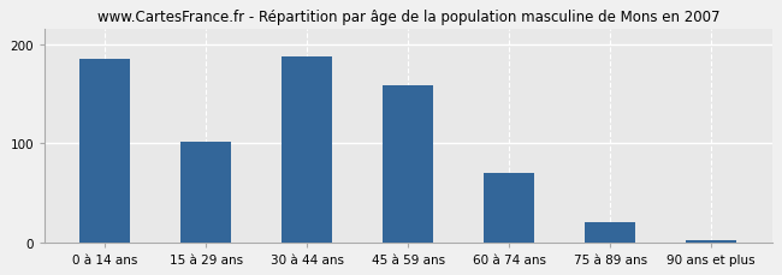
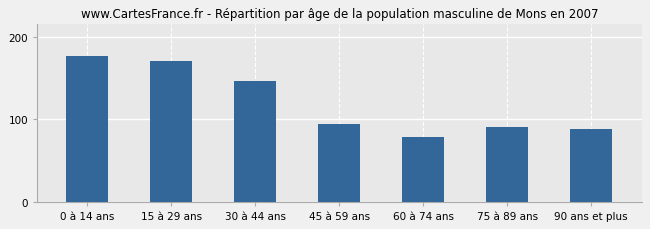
0 à 14 ans: 185 -> 176
15 à 29 ans: 101 -> 170
30 à 44 ans: 187 -> 146
45 à 59 ans: 158 -> 94
60 à 74 ans: 70 -> 78
75 à 89 ans: 20 -> 90
90 ans et plus: 2 -> 88
